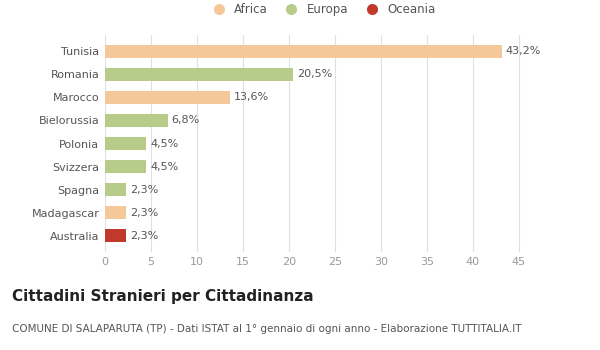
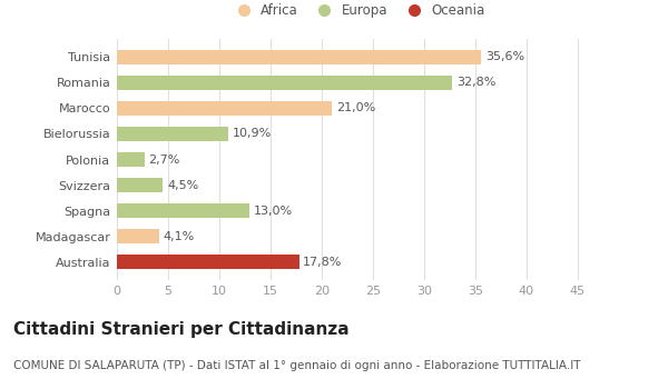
Tunisia: 43,2% -> 35,6%
Romania: 20,5% -> 32,8%
Marocco: 13,6% -> 21,0%
Bielorussia: 6,8% -> 10,9%
Polonia: 4,5% -> 2,7%
Spagna: 2,3% -> 13,0%
Madagascar: 2,3% -> 4,1%
Australia: 2,3% -> 17,8%
